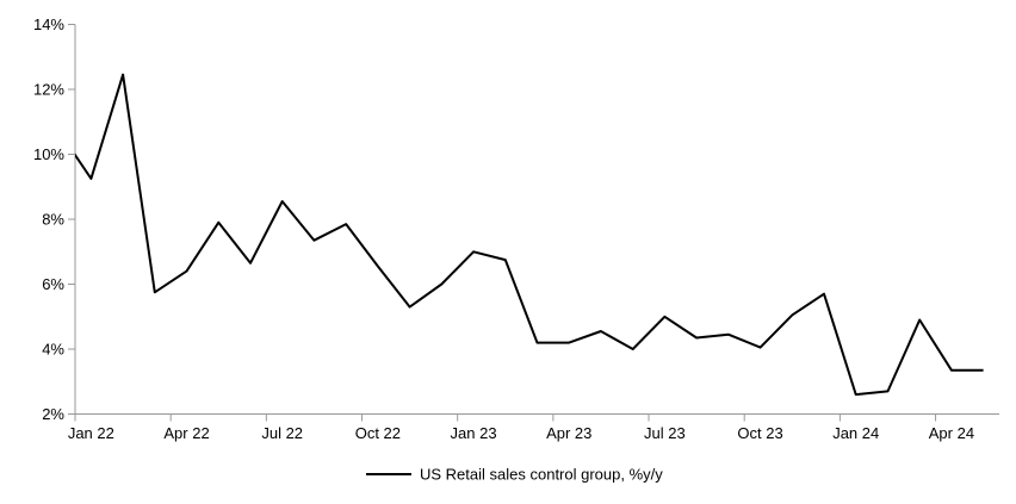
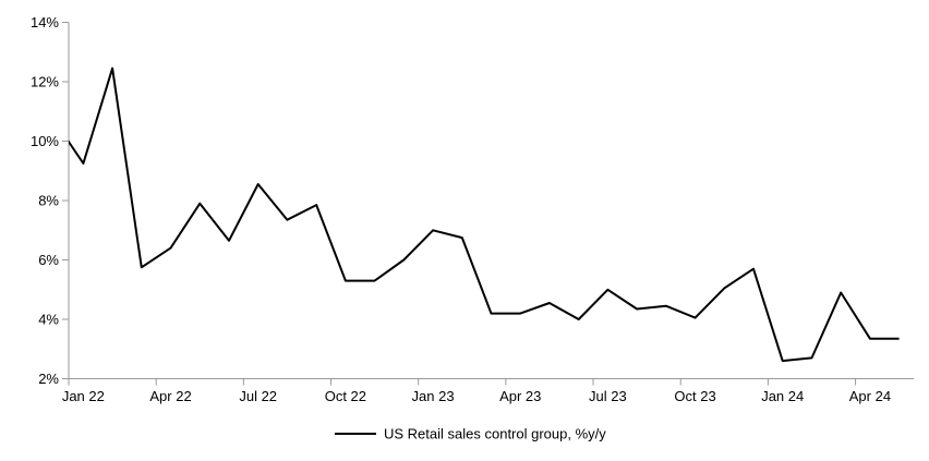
Oct 22: 6.5% -> 5.3%
